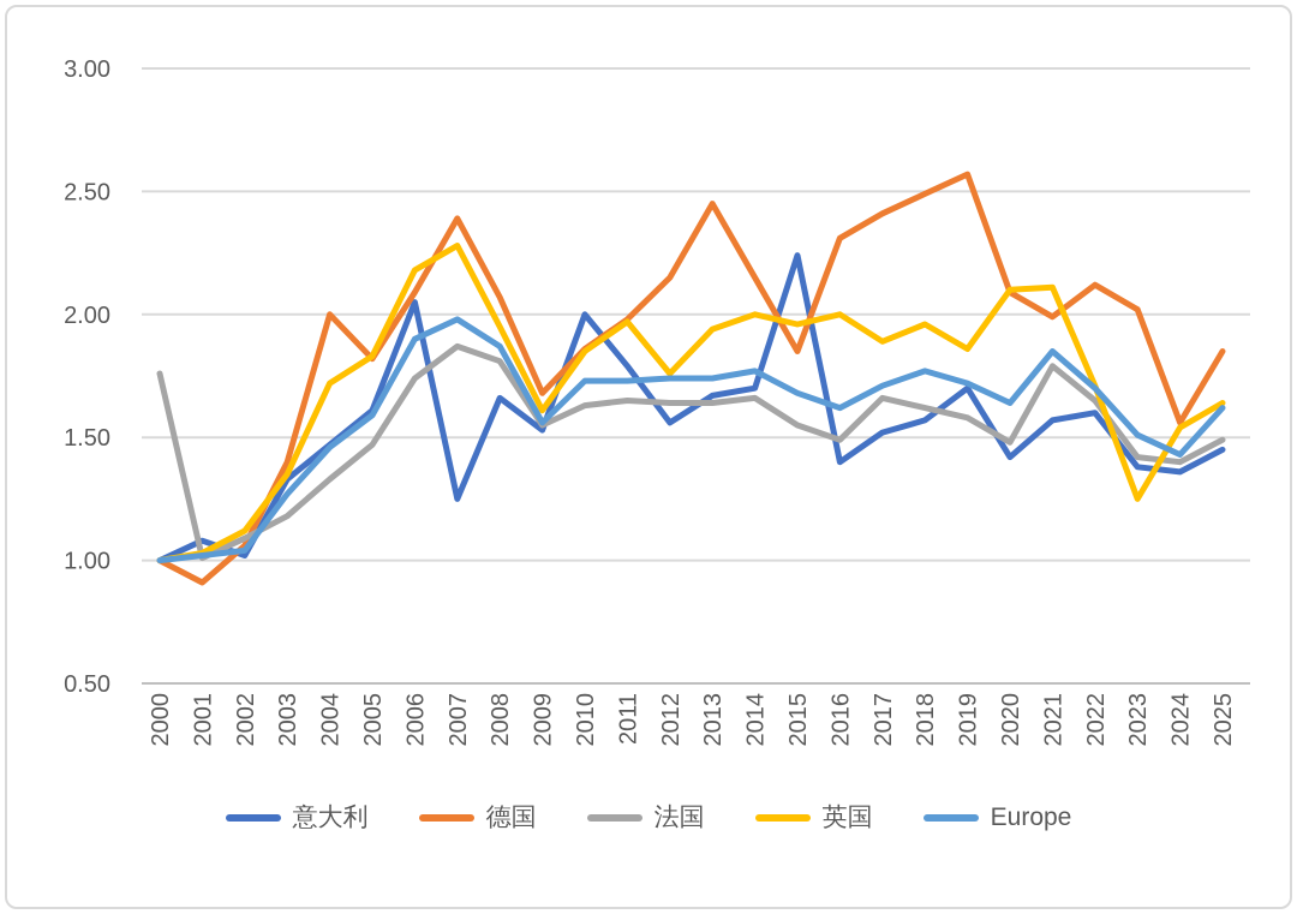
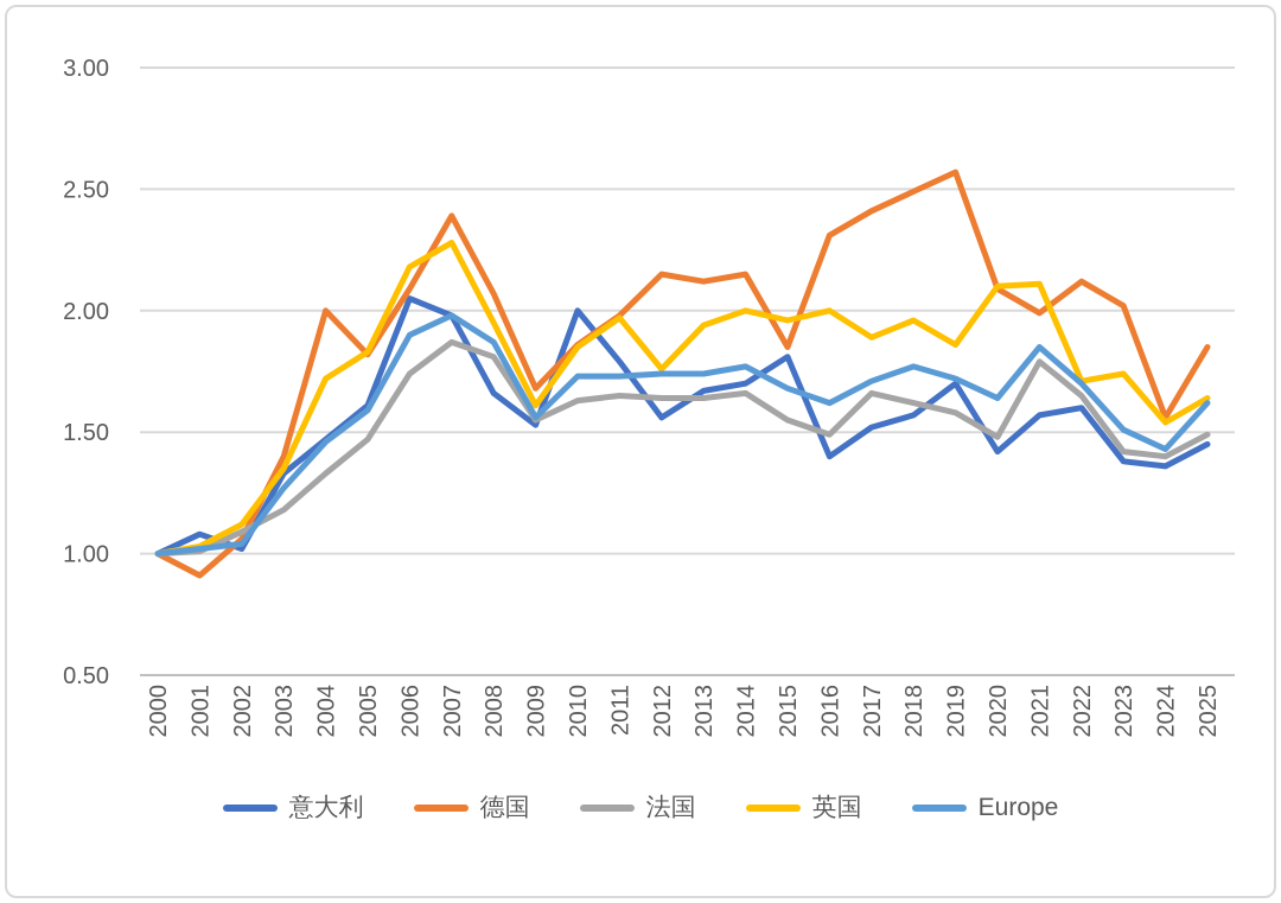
法国/2000: 1.76 -> 1.00
意大利/2007: 1.25 -> 1.98
德国/2013: 2.45 -> 2.12
意大利/2015: 2.24 -> 1.81
英国/2023: 1.25 -> 1.74
